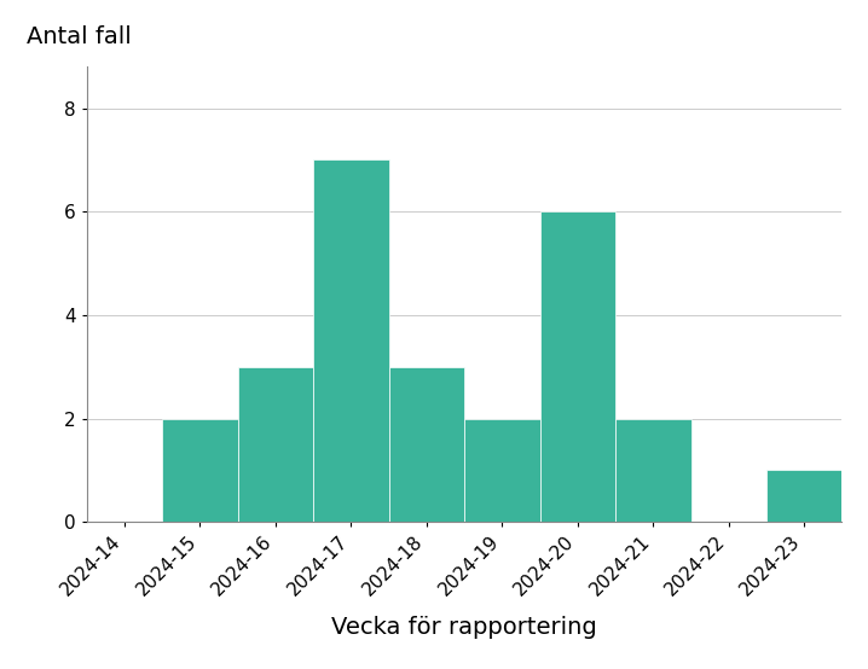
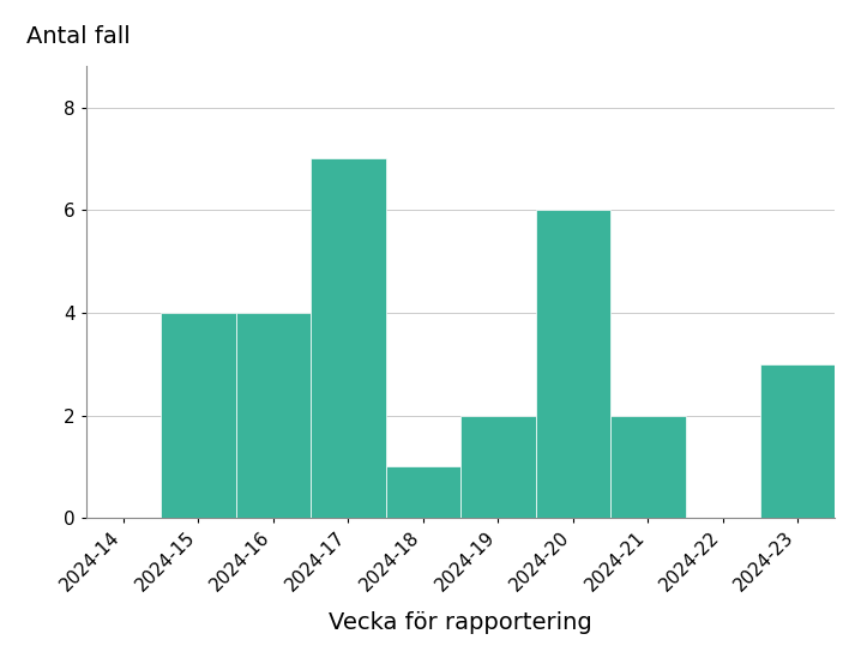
2024-15: 2 -> 4
2024-16: 3 -> 4
2024-18: 3 -> 1
2024-23: 1 -> 3
